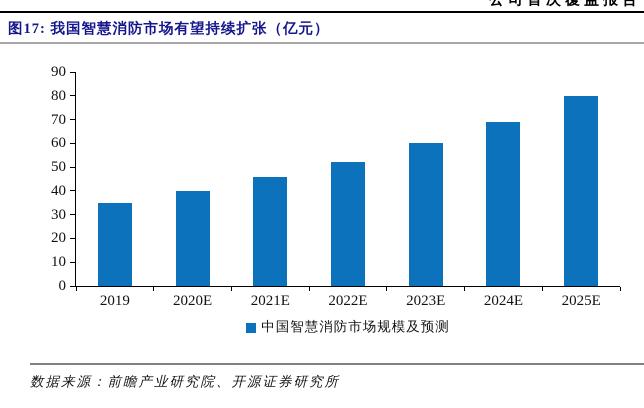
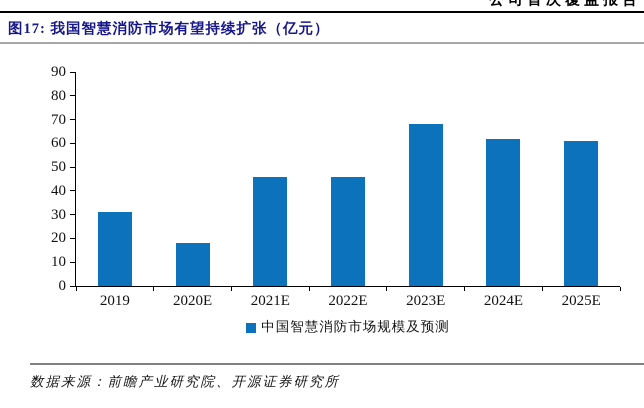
2019: 35 -> 31
2020E: 40 -> 18
2022E: 52 -> 46
2023E: 60 -> 68
2024E: 69 -> 62
2025E: 80 -> 61
